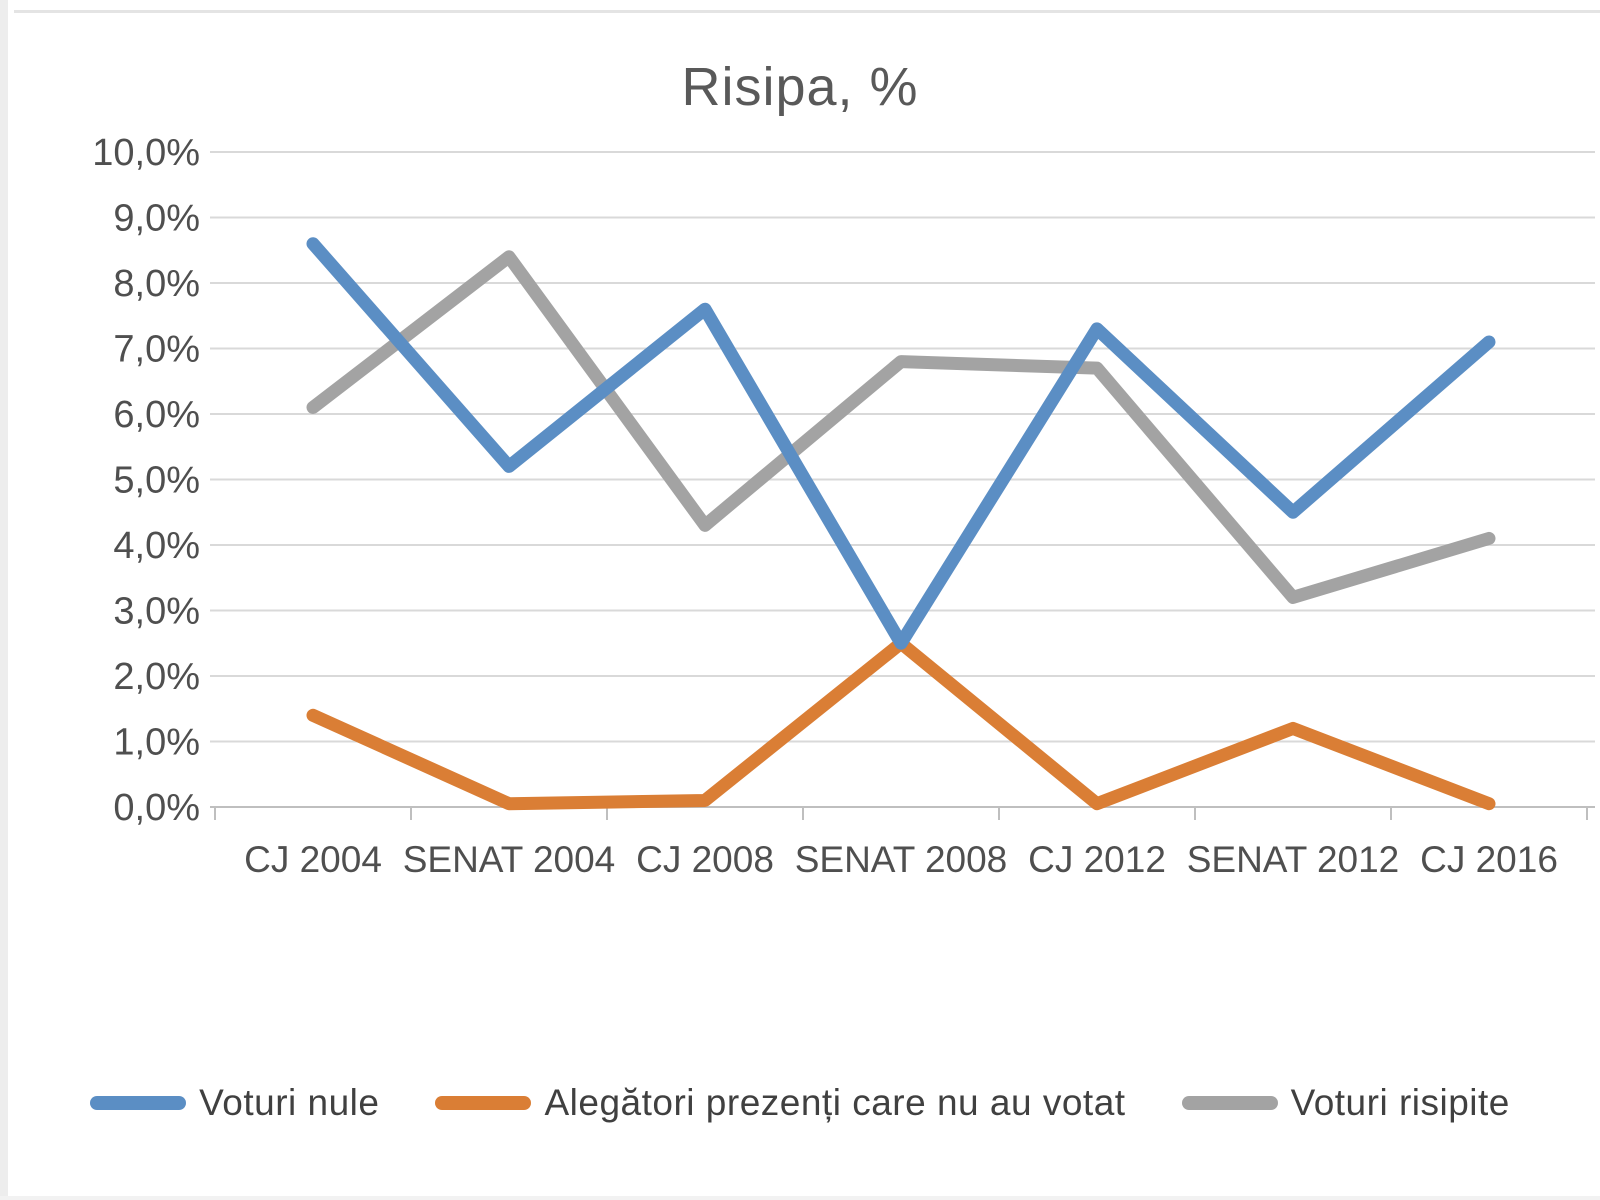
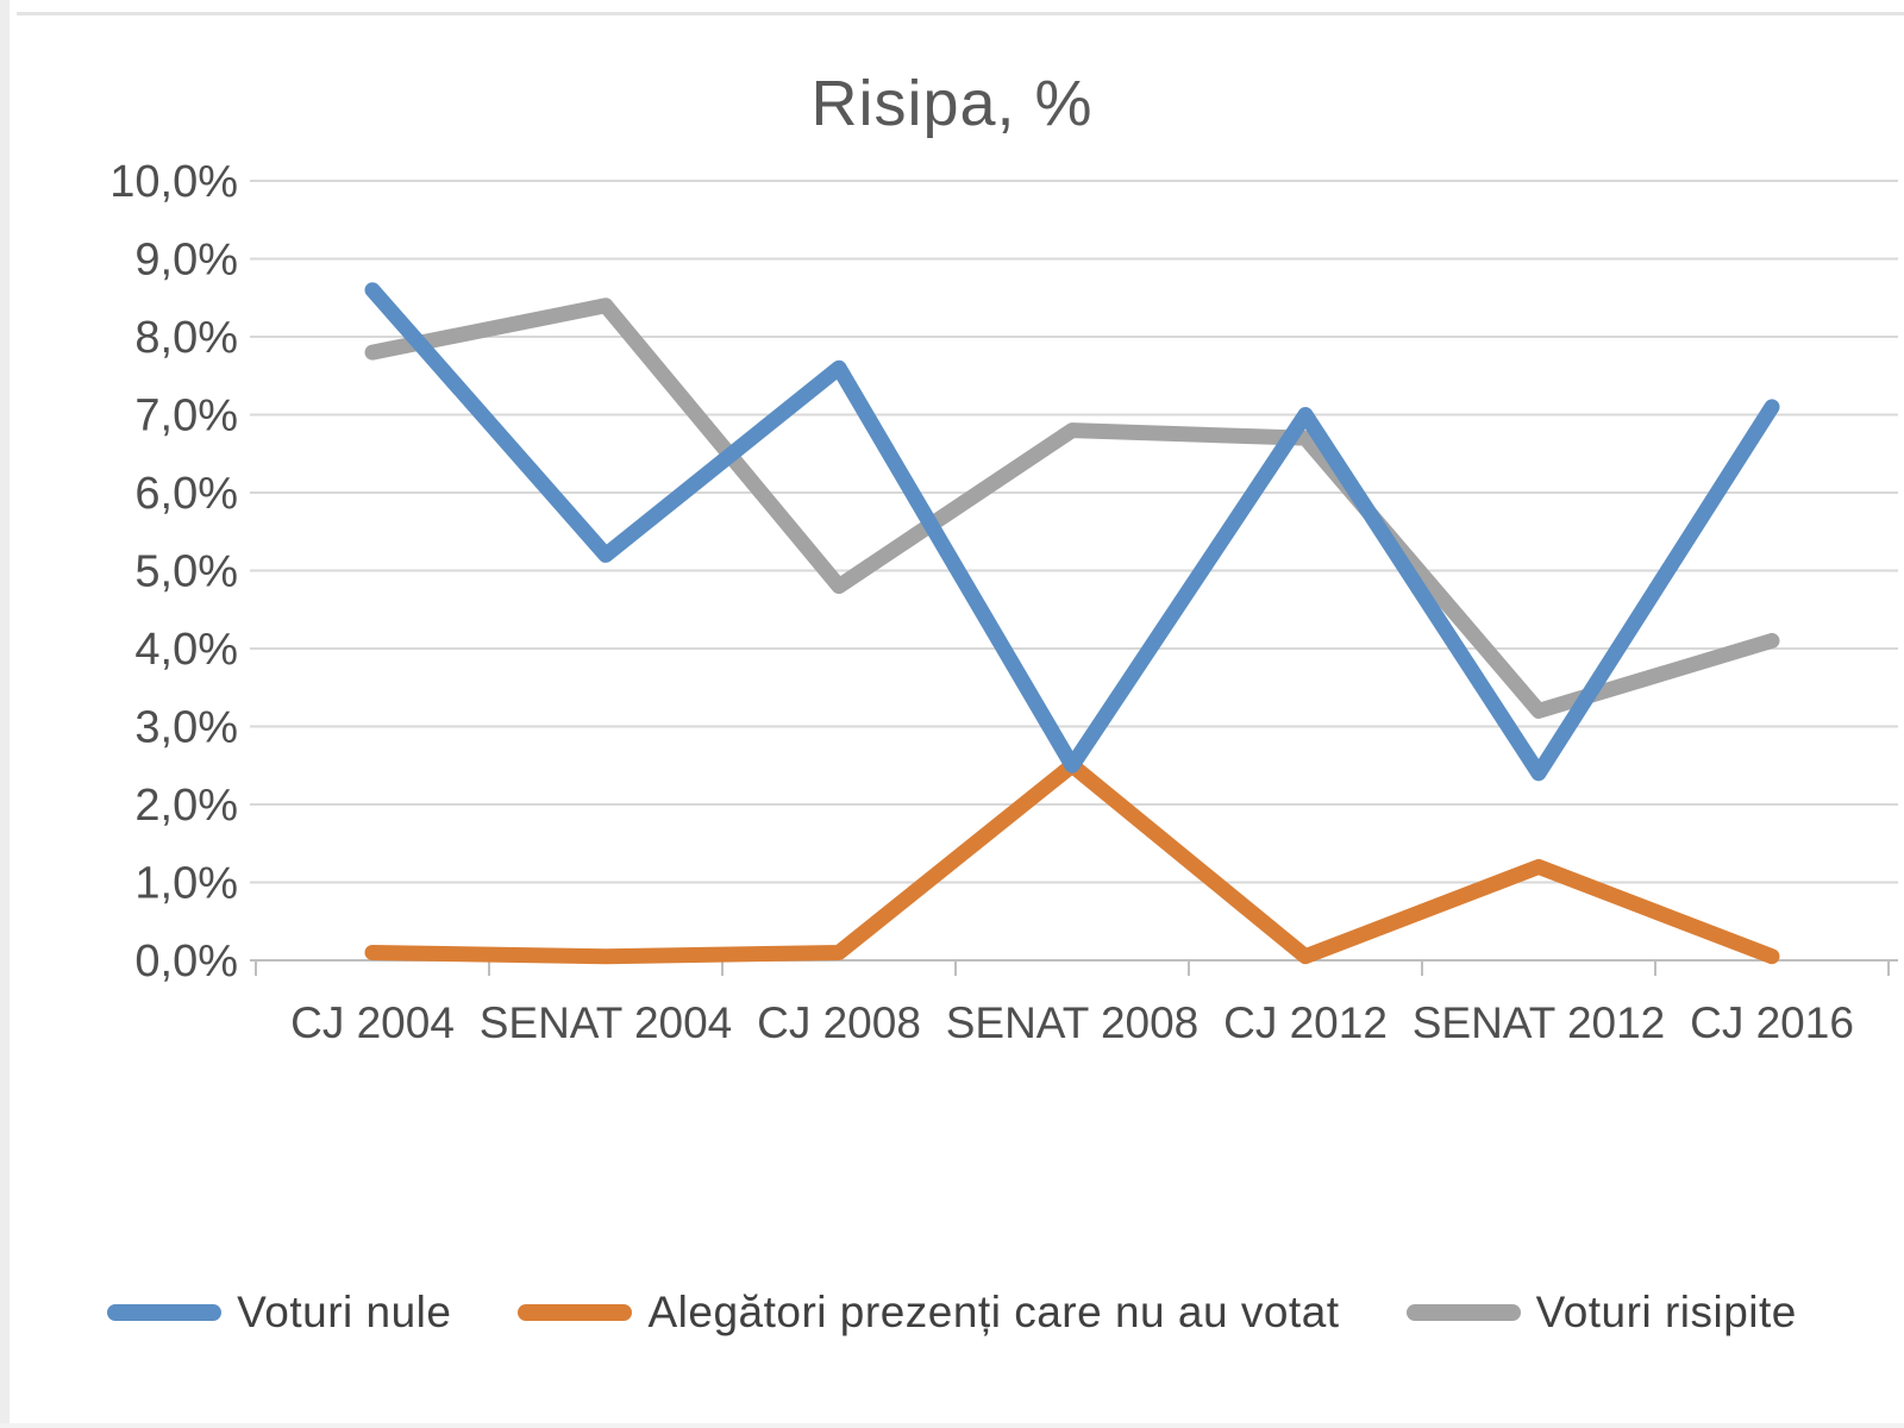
Alegători prezenți care nu au votat/CJ 2004: 1,4% -> 0,1%
Voturi risipite/CJ 2004: 6,1% -> 7,8%
Voturi risipite/CJ 2008: 4,3% -> 4,8%
Voturi nule/CJ 2012: 7,3% -> 7,0%
Voturi nule/SENAT 2012: 4,5% -> 2,4%
